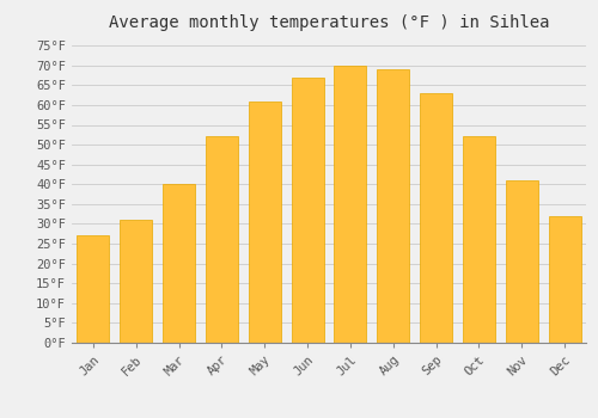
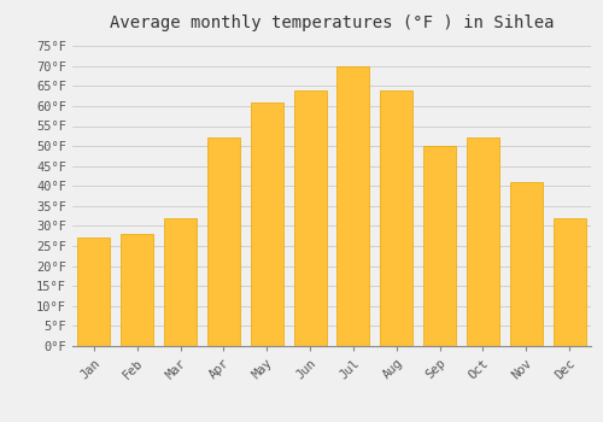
Feb: 31°F -> 28°F
Mar: 40°F -> 32°F
Jun: 67°F -> 64°F
Aug: 69°F -> 64°F
Sep: 63°F -> 50°F
